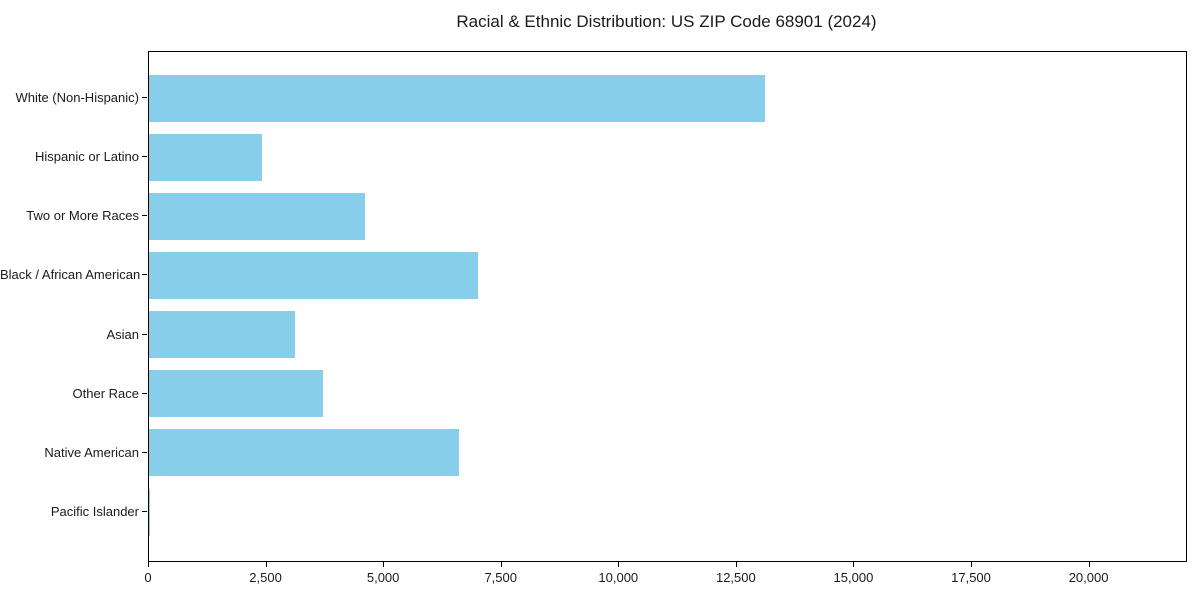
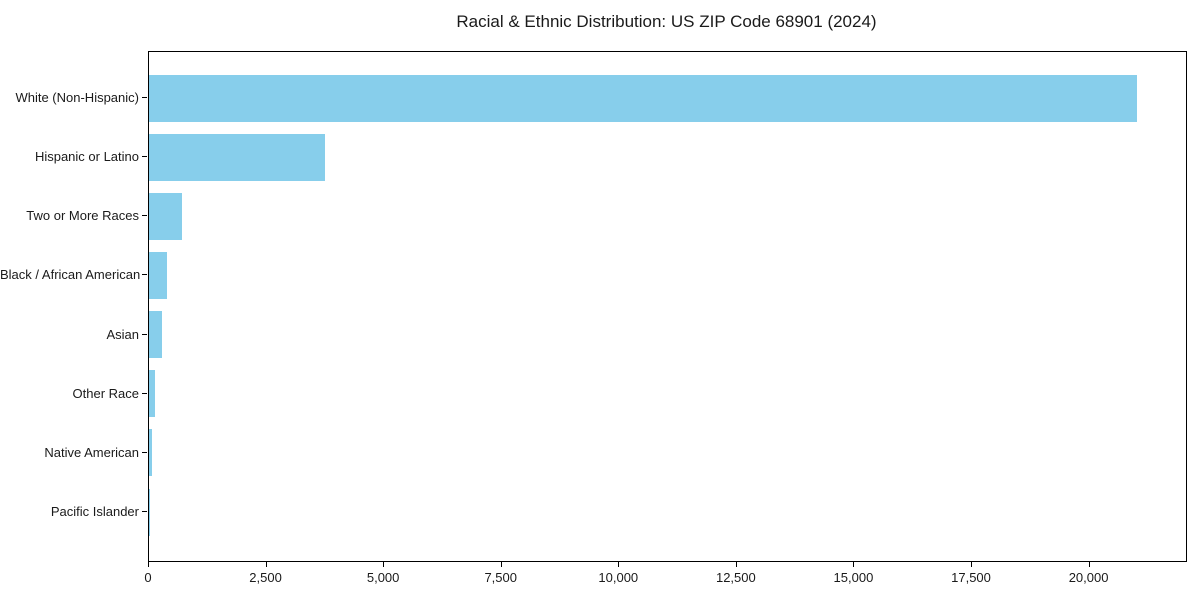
White (Non-Hispanic): 13100 -> 21000
Hispanic or Latino: 2400 -> 3800
Two or More Races: 4600 -> 700
Black / African American: 7000 -> 400
Asian: 3100 -> 300
Other Race: 3700 -> 100
Native American: 6600 -> 100
